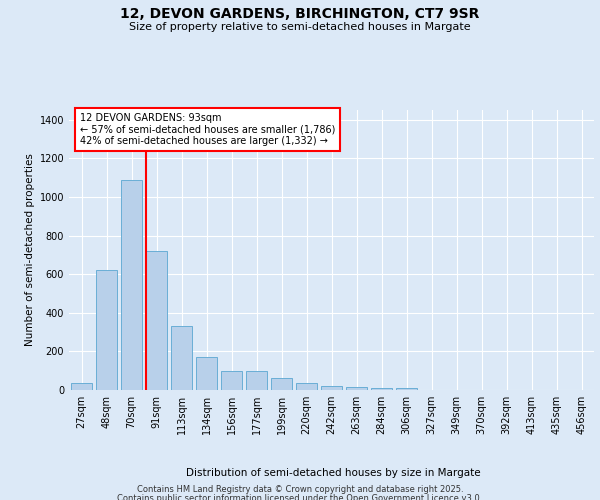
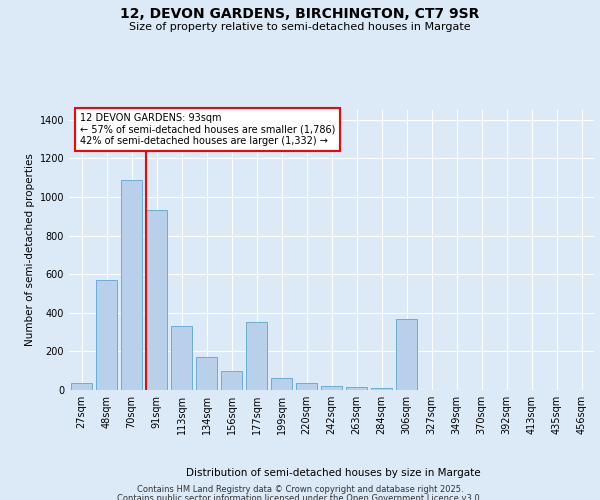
48sqm: 620 -> 570
91sqm: 720 -> 930
177sqm: 100 -> 350
306sqm: 10 -> 370
